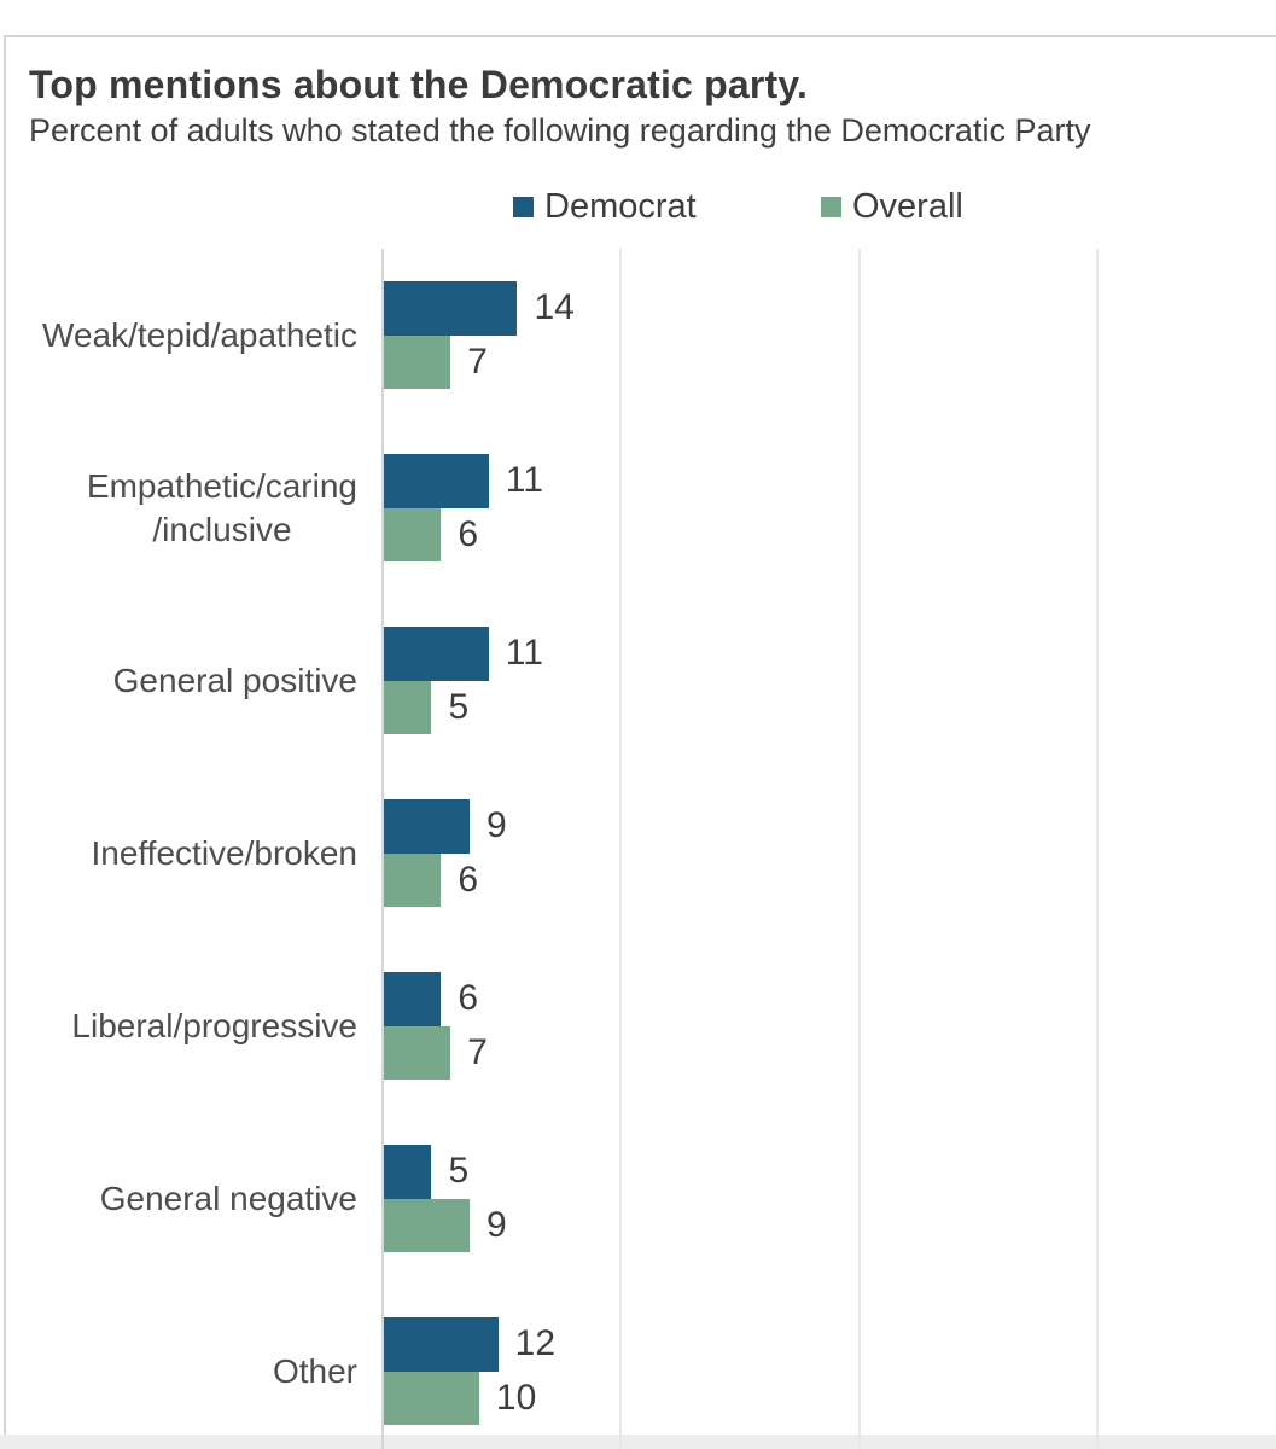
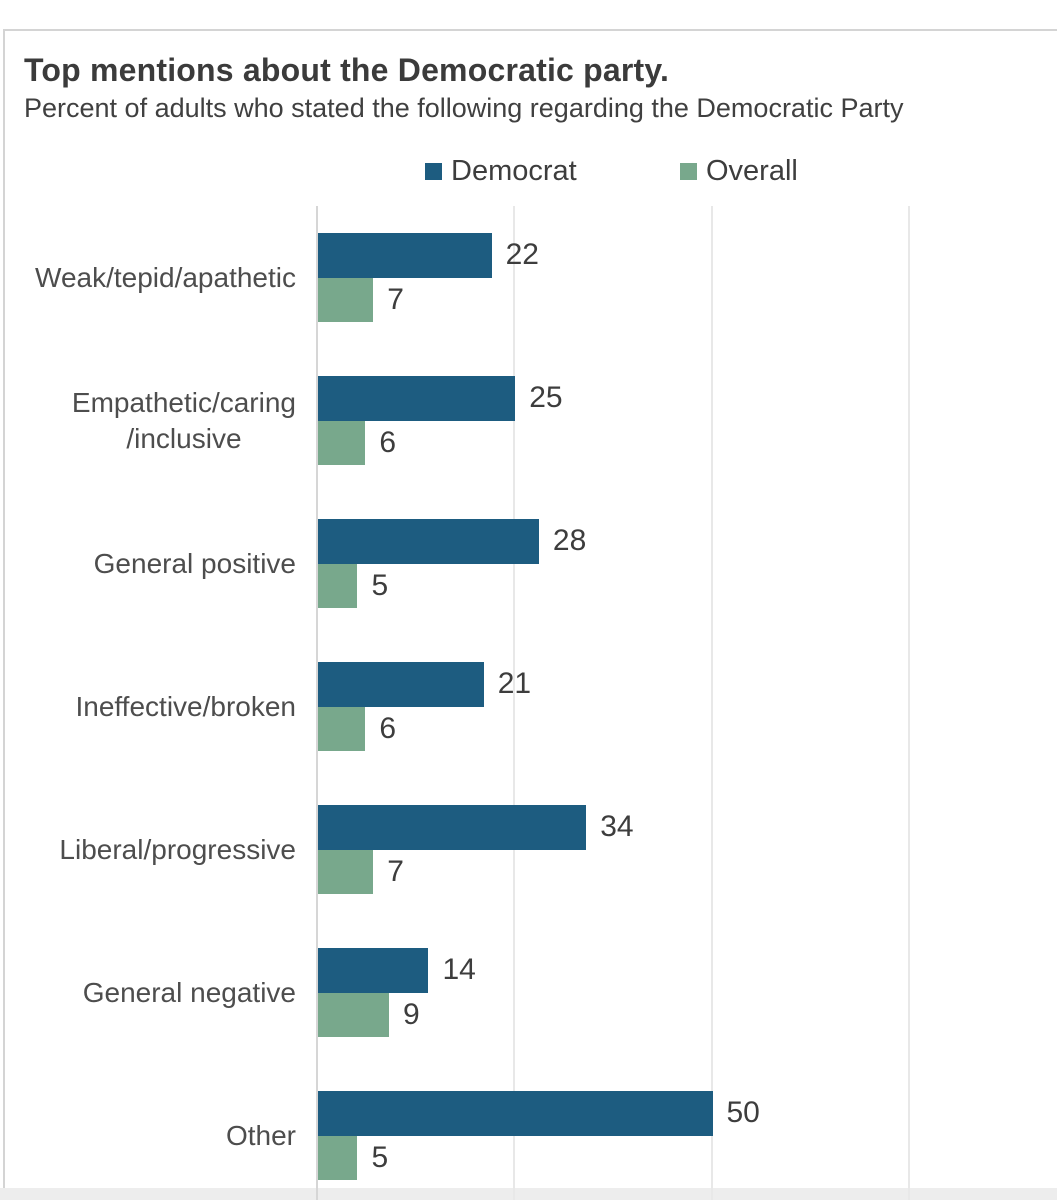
Democrat/Weak/tepid/apathetic: 14 -> 22
Democrat/Empathetic/caring /inclusive: 11 -> 25
Democrat/General positive: 11 -> 28
Democrat/Ineffective/broken: 9 -> 21
Democrat/Liberal/progressive: 6 -> 34
Democrat/General negative: 5 -> 14
Democrat/Other: 12 -> 50
Overall/Other: 10 -> 5
